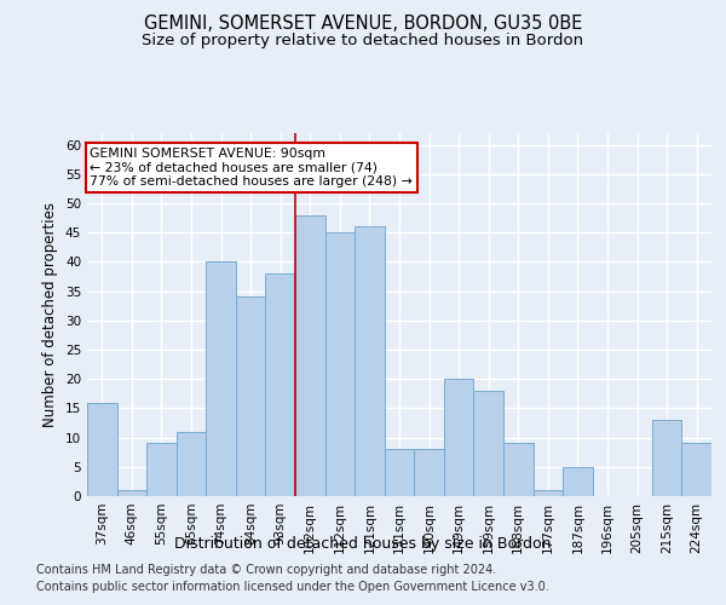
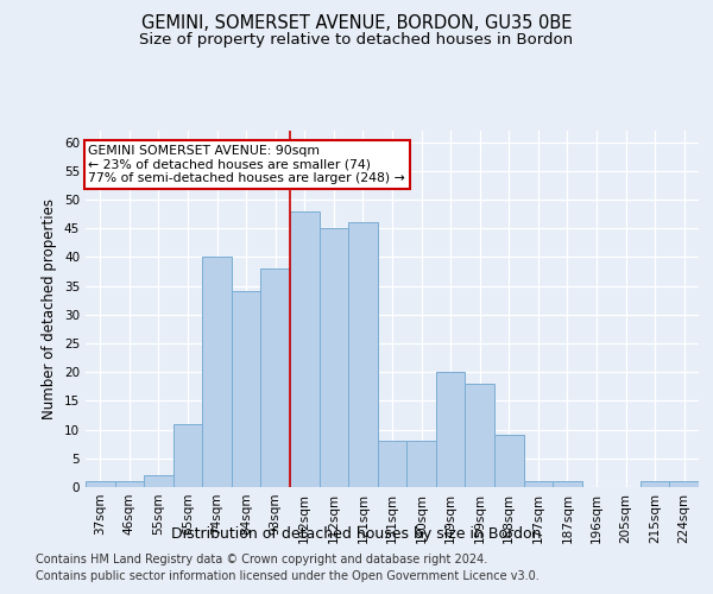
37sqm: 16 -> 1
55sqm: 9 -> 2
187sqm: 5 -> 1
215sqm: 13 -> 1
224sqm: 9 -> 1
